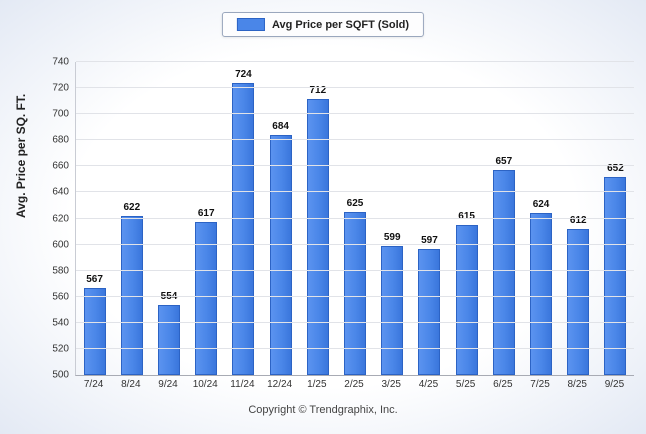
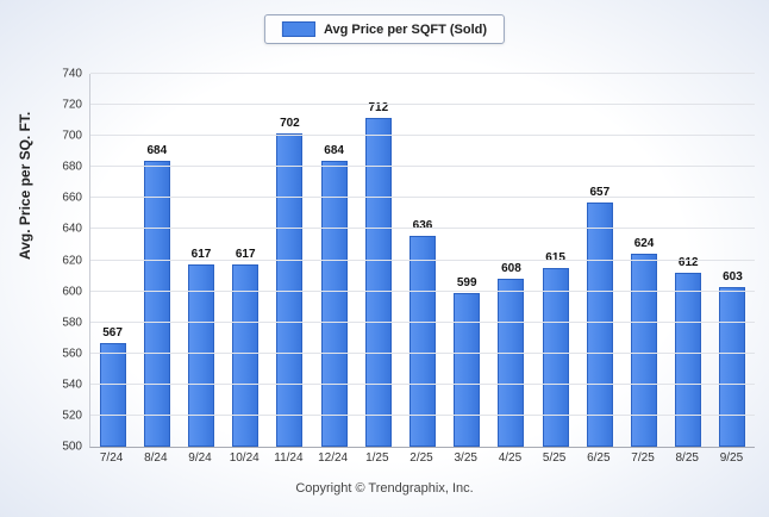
8/24: 622 -> 684
9/24: 554 -> 617
11/24: 724 -> 702
2/25: 625 -> 636
4/25: 597 -> 608
9/25: 652 -> 603
